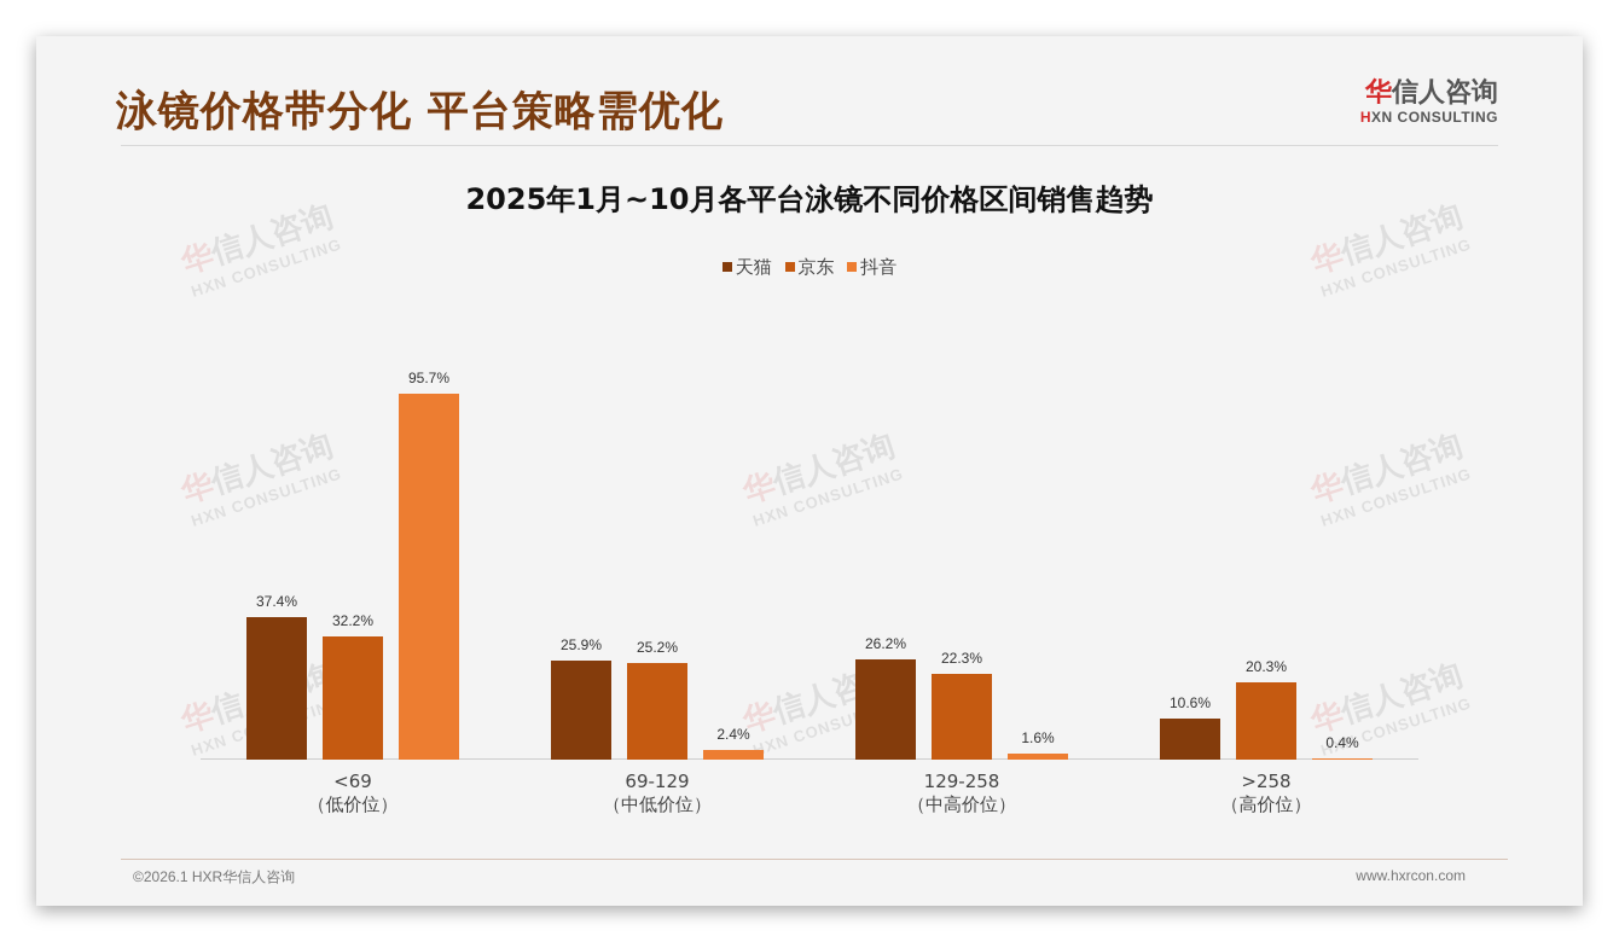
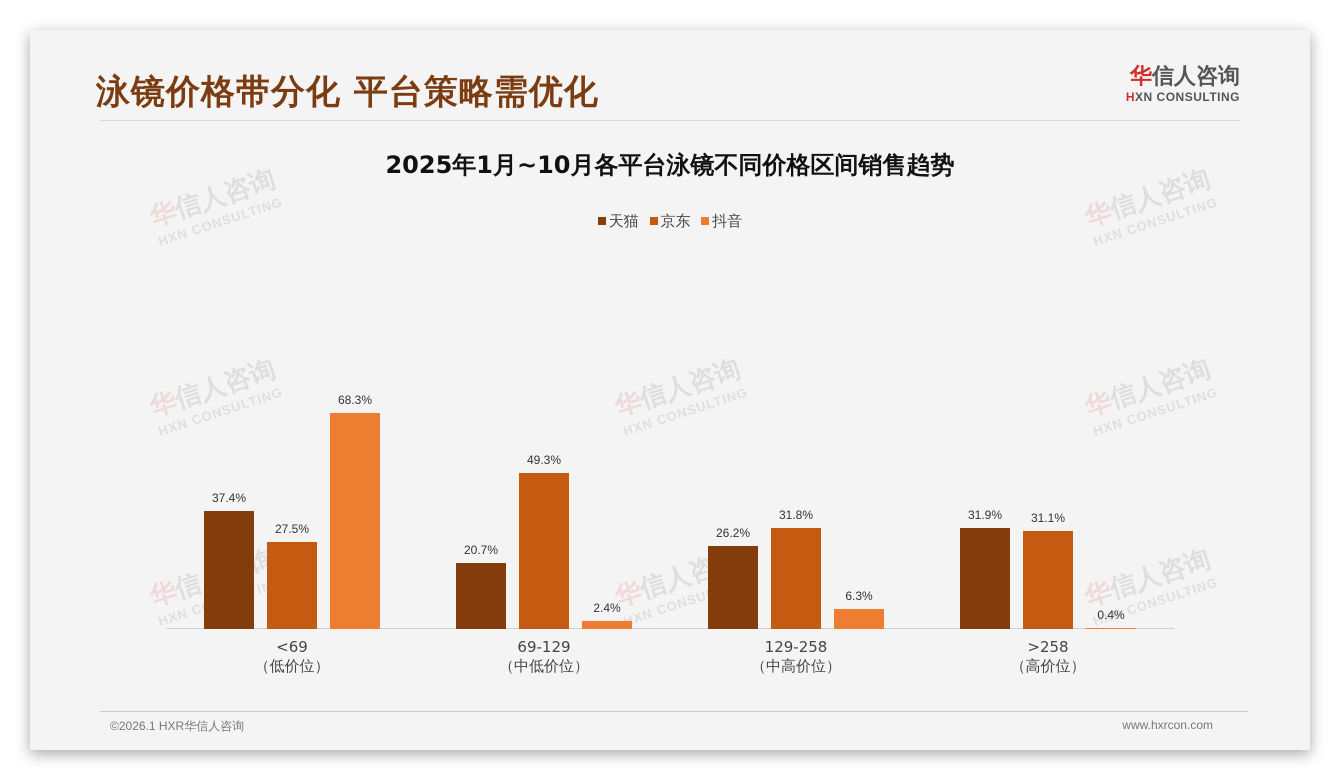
京东/<69: 32.2% -> 27.5%
抖音/<69: 95.7% -> 68.3%
天猫/69-129: 25.9% -> 20.7%
京东/69-129: 25.2% -> 49.3%
京东/129-258: 22.3% -> 31.8%
抖音/129-258: 1.6% -> 6.3%
天猫/>258: 10.6% -> 31.9%
京东/>258: 20.3% -> 31.1%
